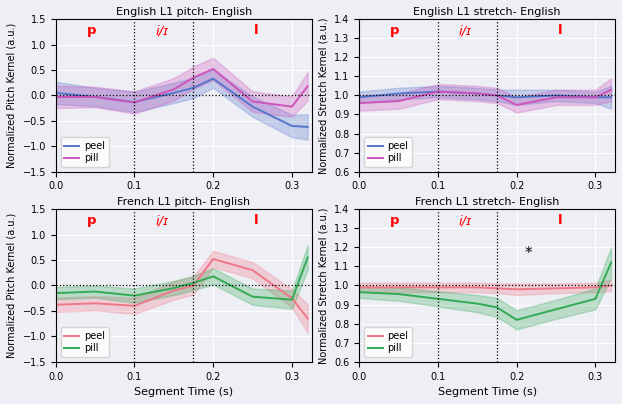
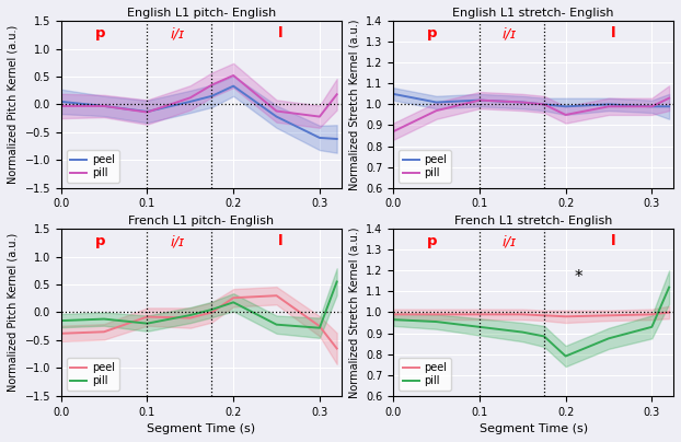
English L1 stretch- English/peel/0.0: 0.99 -> 1.05
English L1 stretch- English/pill/0.0: 0.96 -> 0.87
French L1 pitch- English/peel/0.1: -0.40 -> -0.08
French L1 pitch- English/peel/0.2: 0.52 -> 0.26
French L1 stretch- English/pill/0.2: 0.82 -> 0.79
